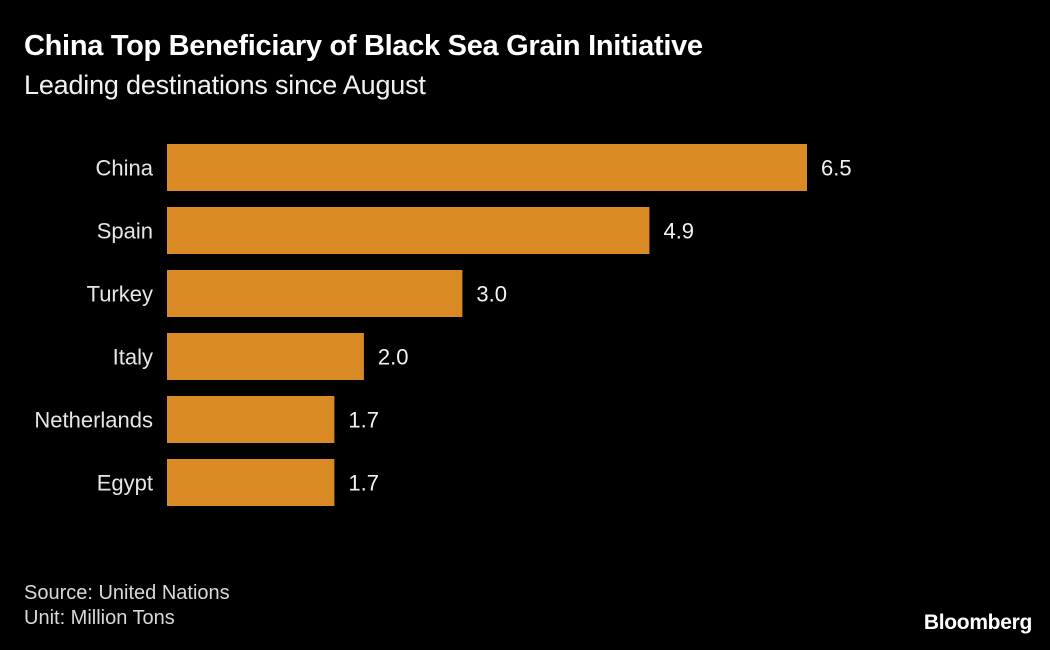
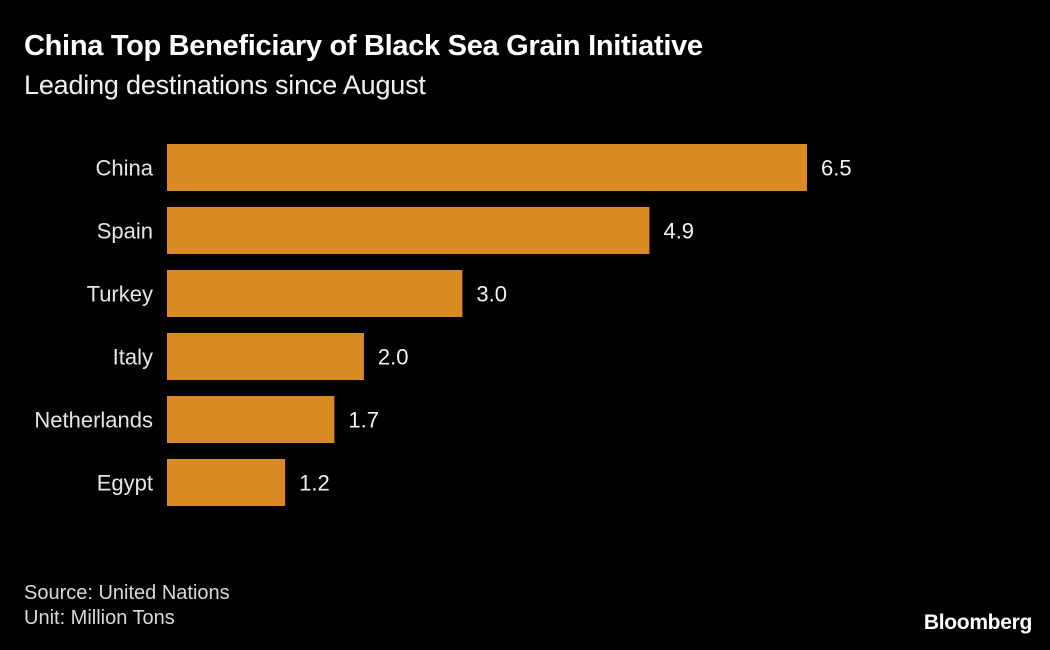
Egypt: 1.7 -> 1.2
